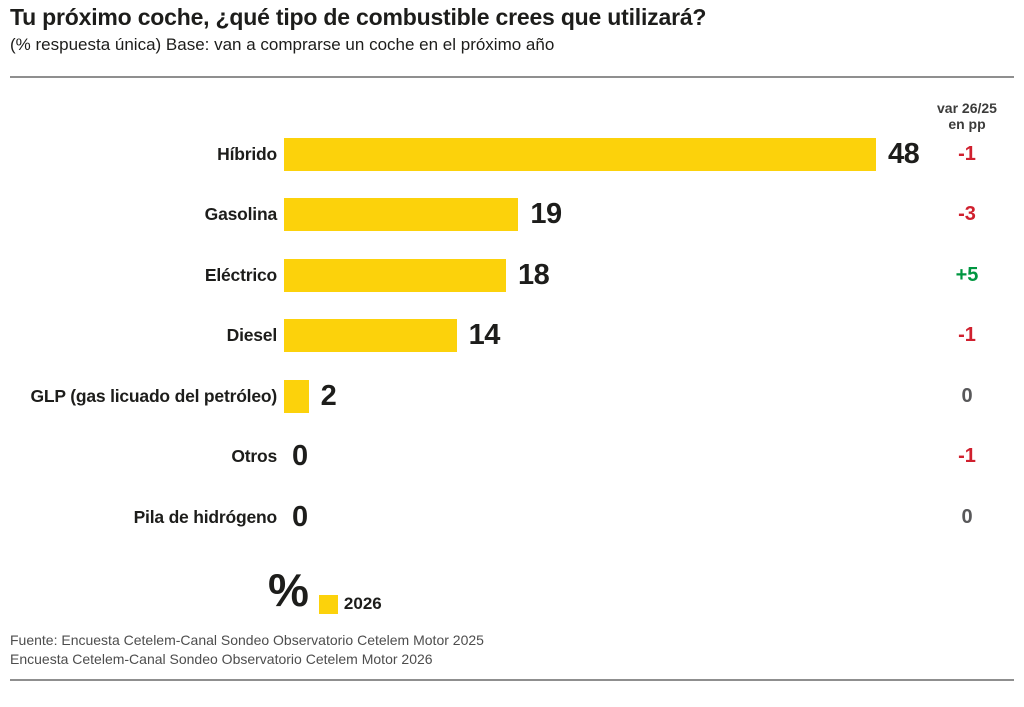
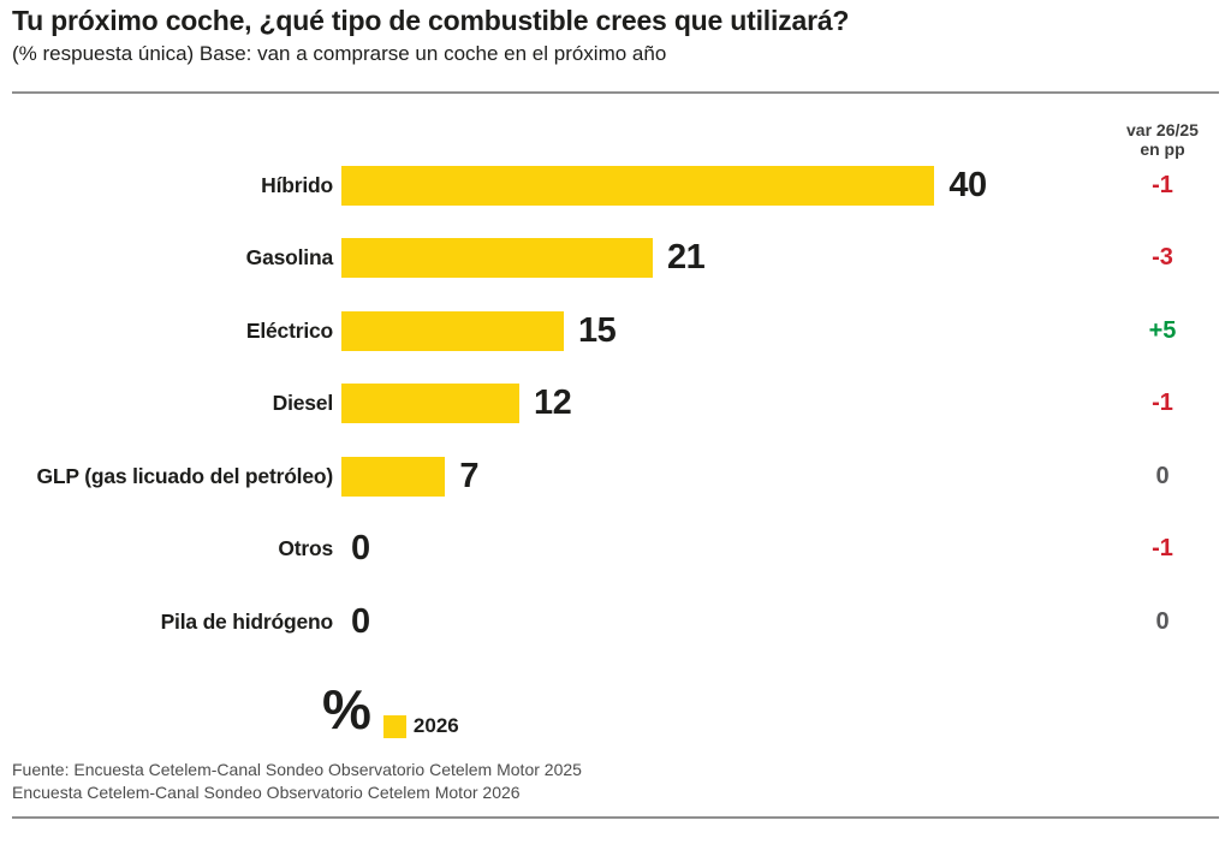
Híbrido: 48 -> 40
Gasolina: 19 -> 21
Eléctrico: 18 -> 15
Diesel: 14 -> 12
GLP (gas licuado del petróleo): 2 -> 7
